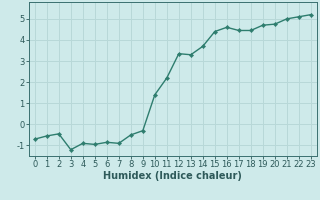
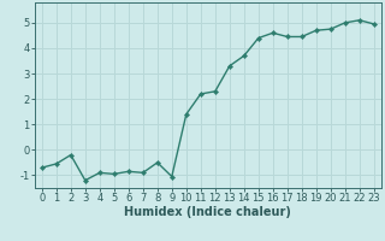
2: -0.45 -> -0.20
9: -0.30 -> -1.05
12: 3.35 -> 2.30
23: 5.20 -> 4.95
